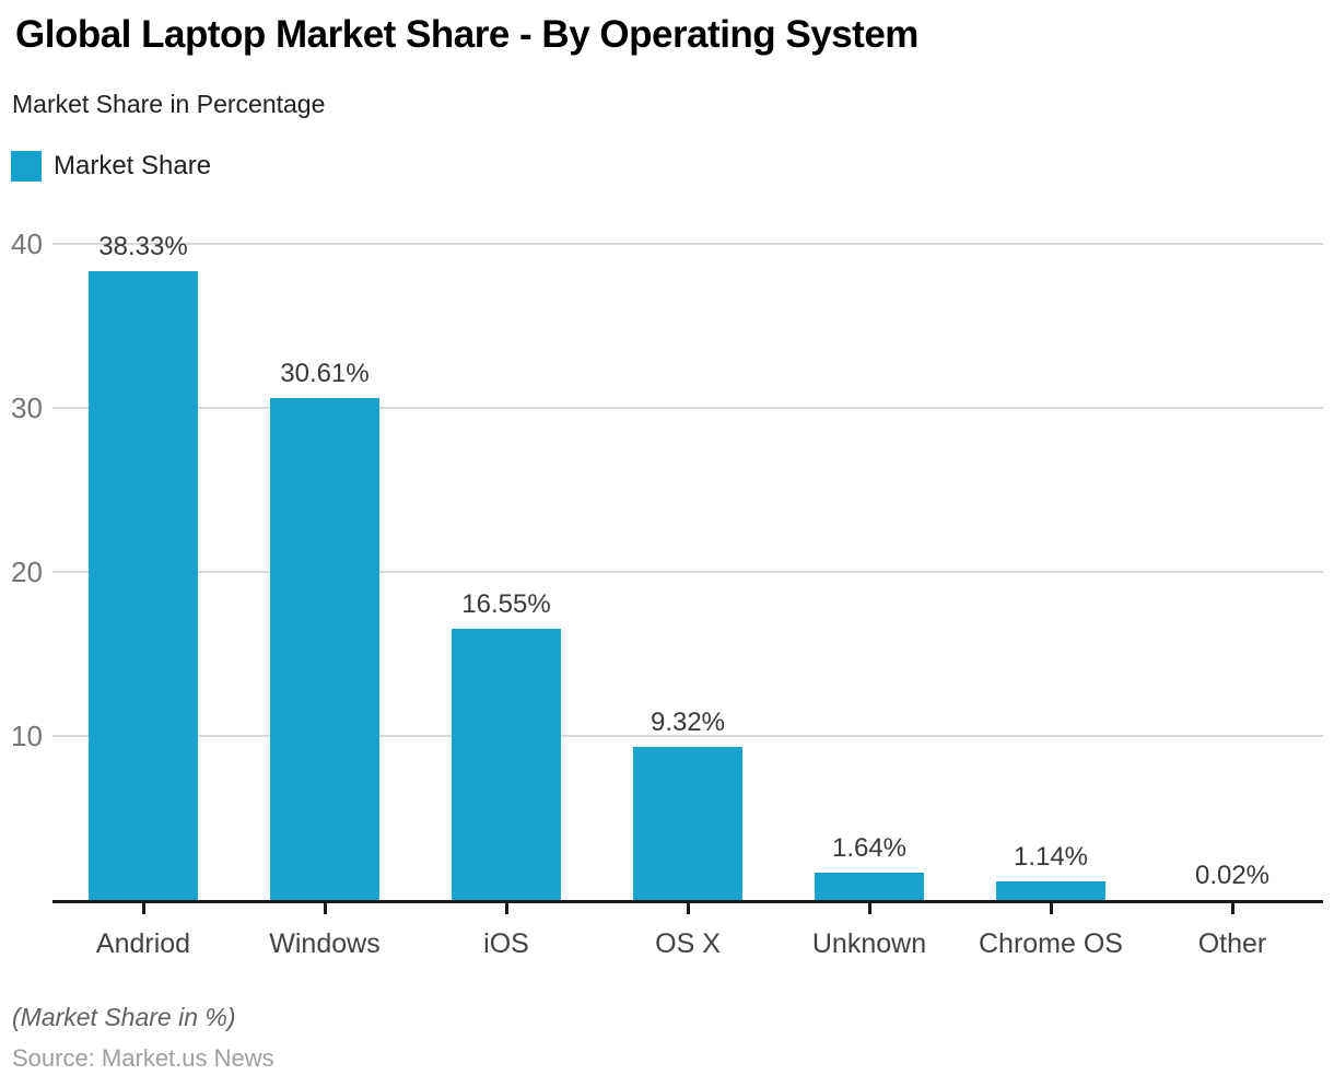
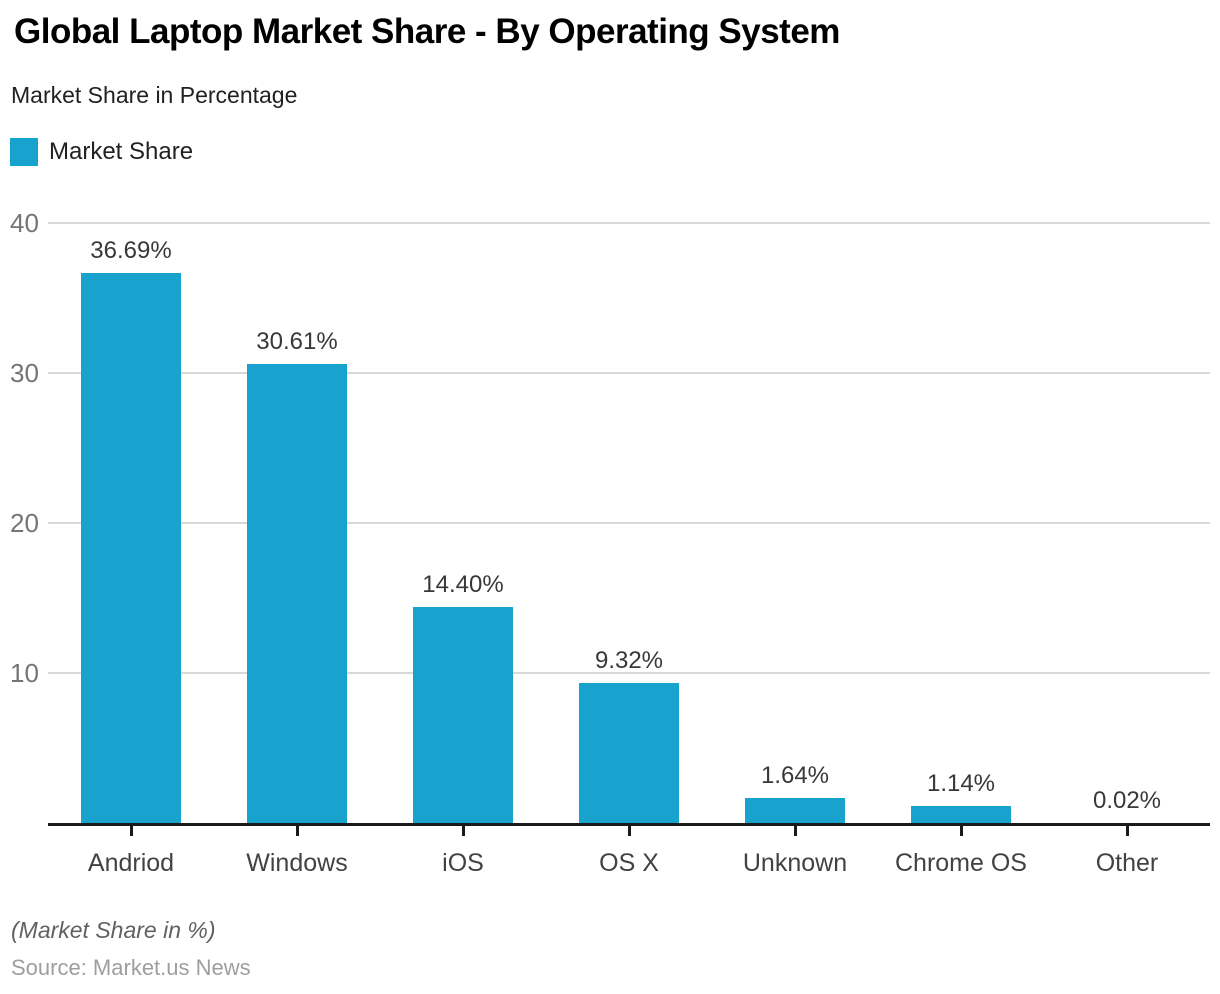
Andriod: 38.33% -> 36.69%
iOS: 16.55% -> 14.40%
